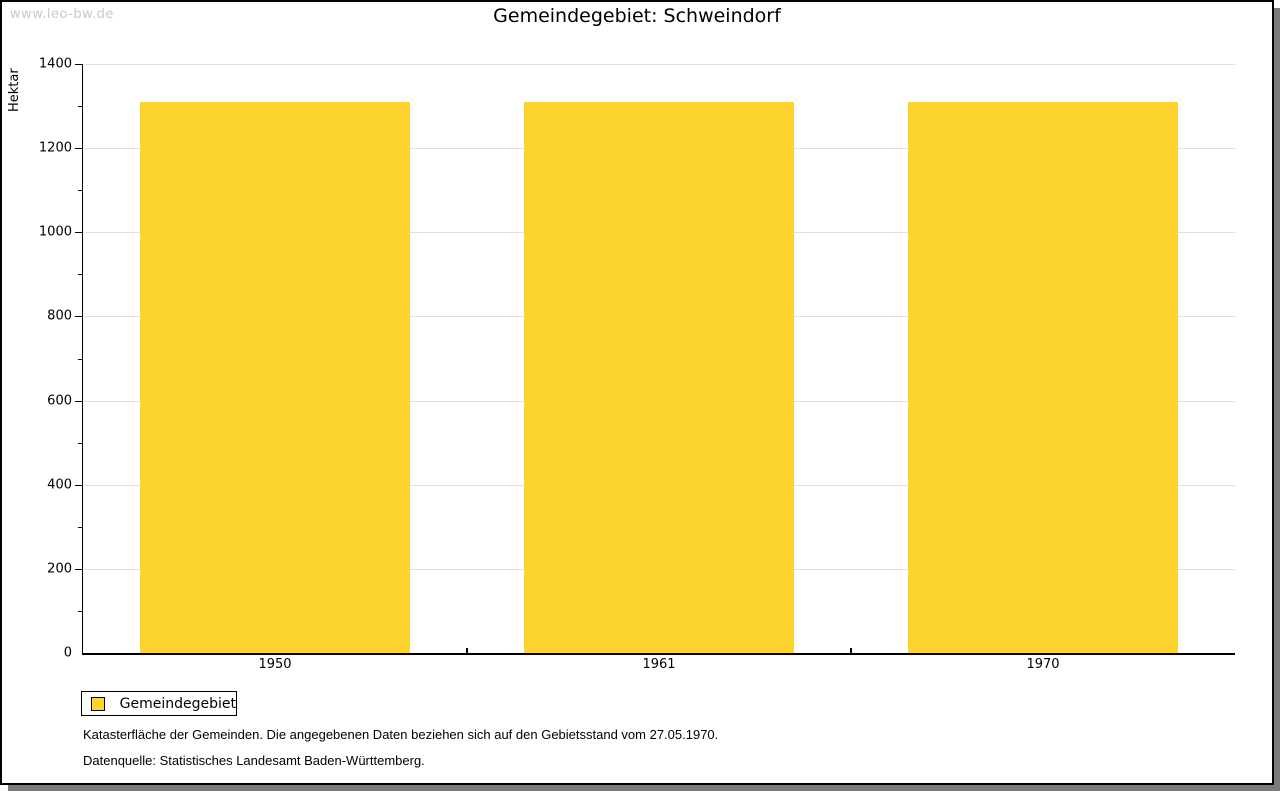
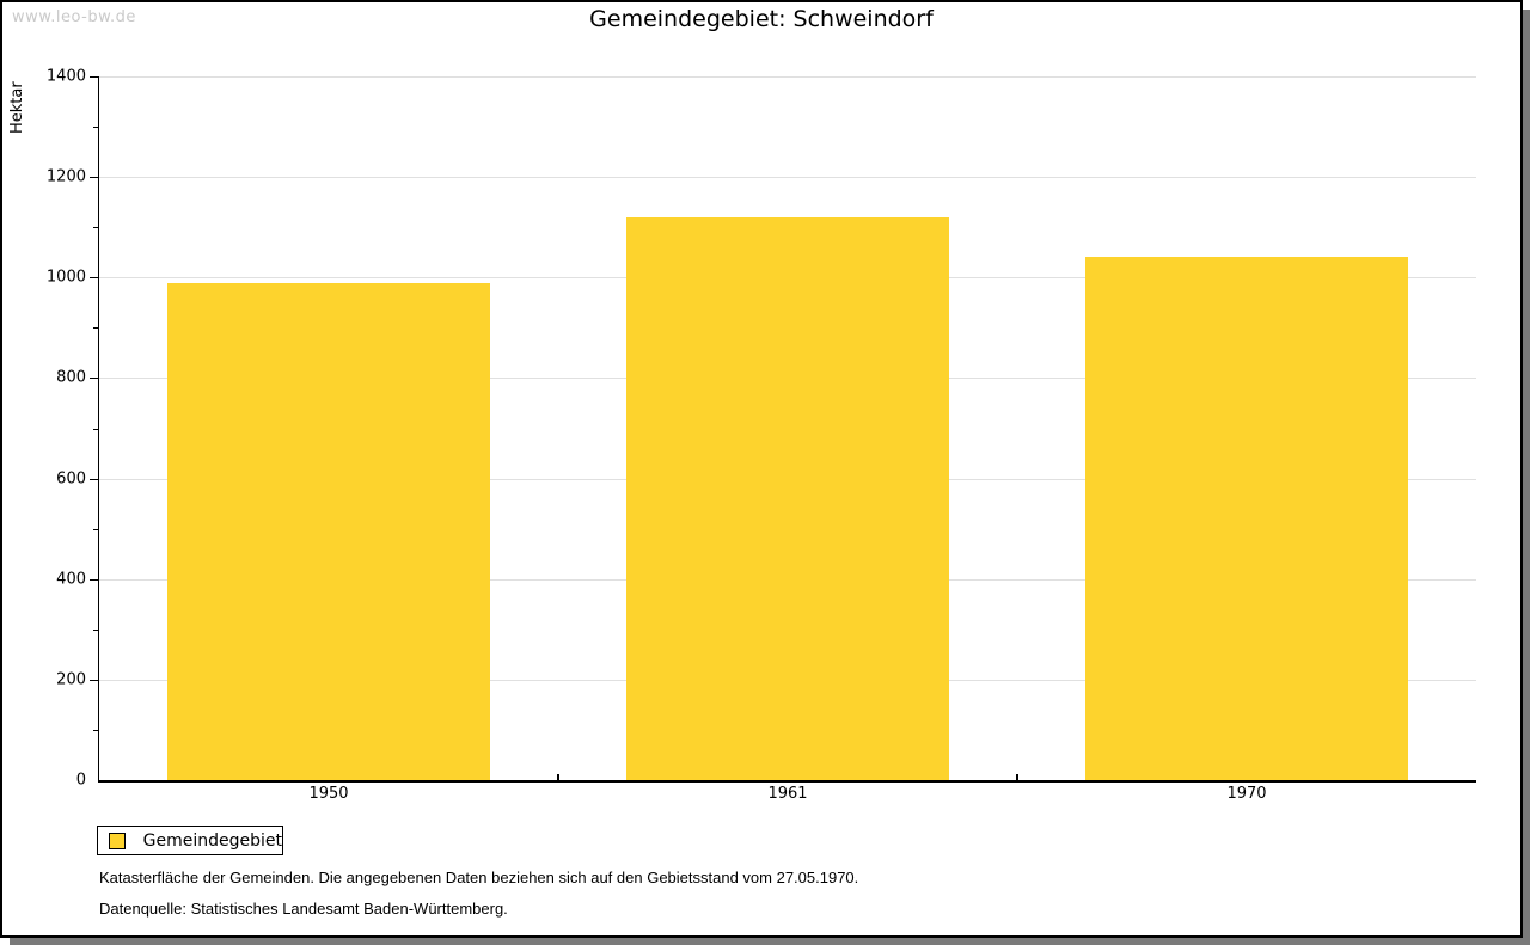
1950: 1310 -> 990
1961: 1310 -> 1120
1970: 1310 -> 1040
